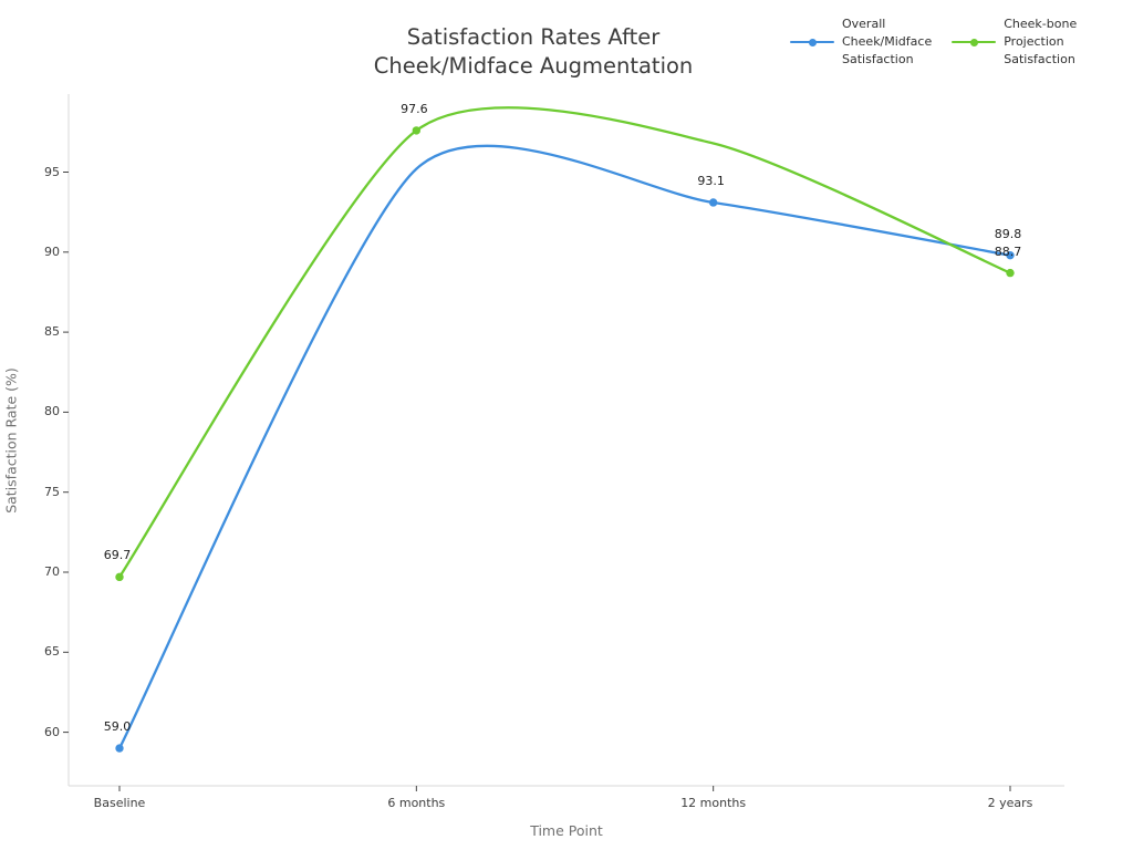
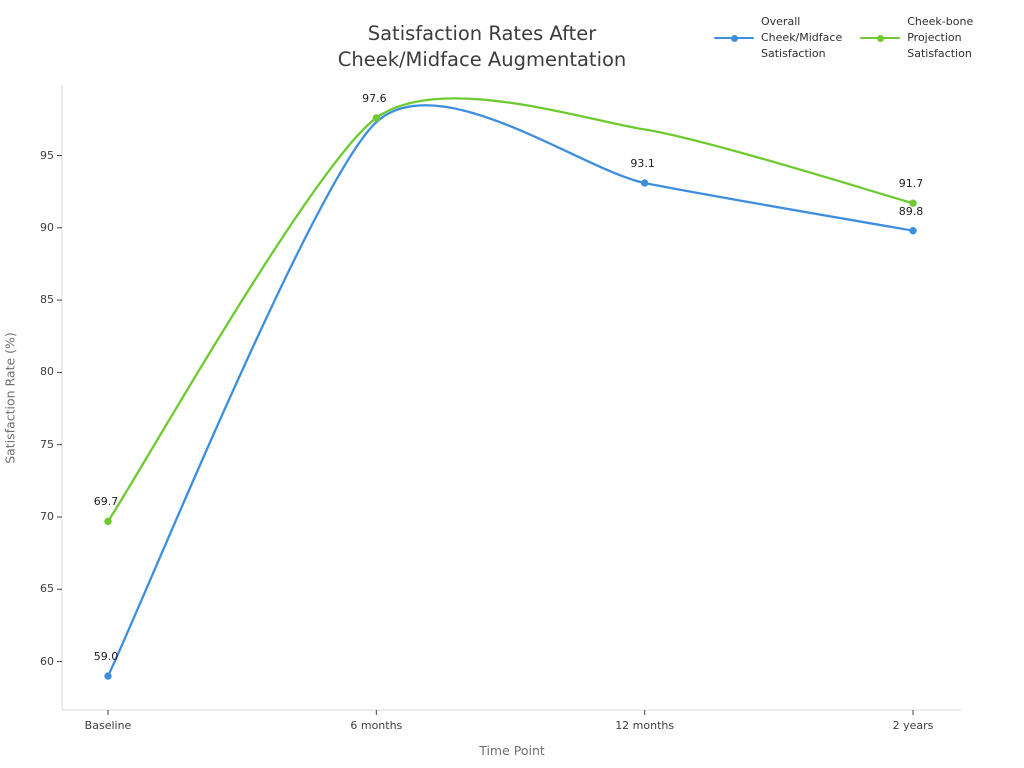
Overall Cheek/Midface Satisfaction/6 months: 95.2 -> 97.3
Cheek-bone Projection Satisfaction/2 years: 88.7 -> 91.7
